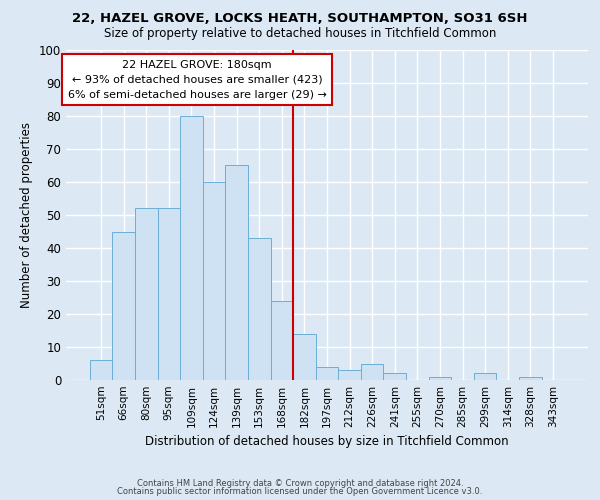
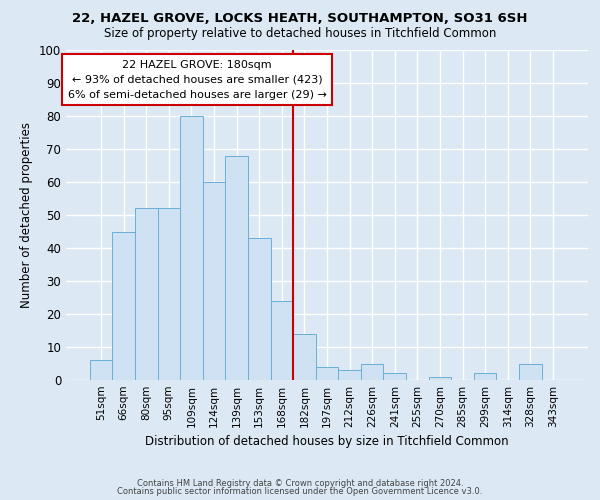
139sqm: 65 -> 68
328sqm: 1 -> 5
